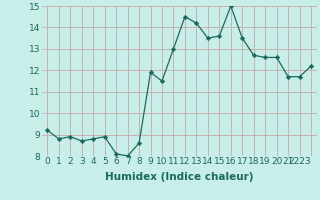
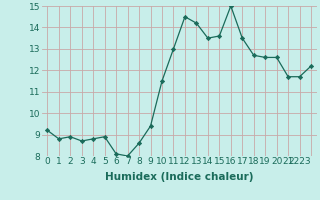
9: 11.9 -> 9.4
